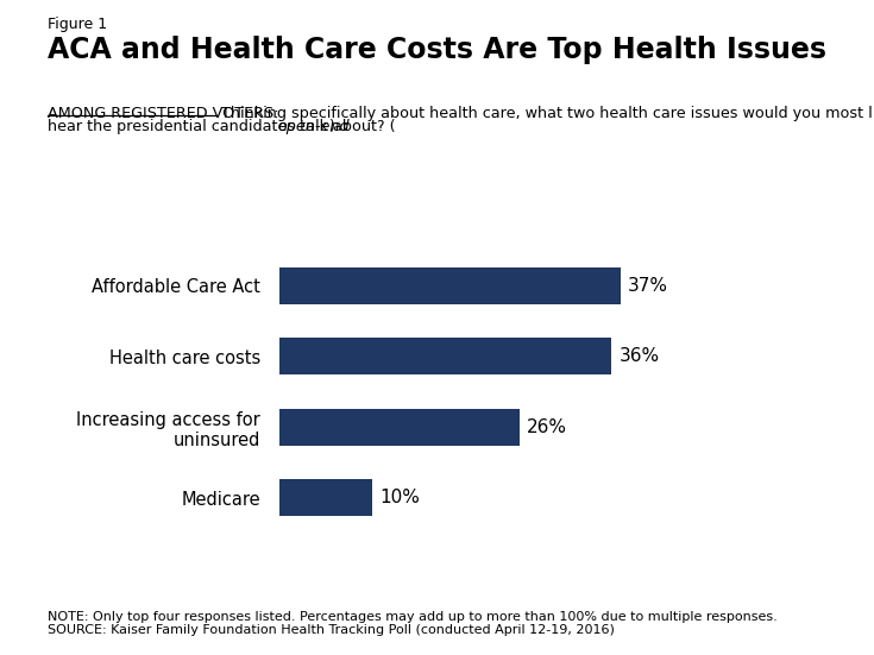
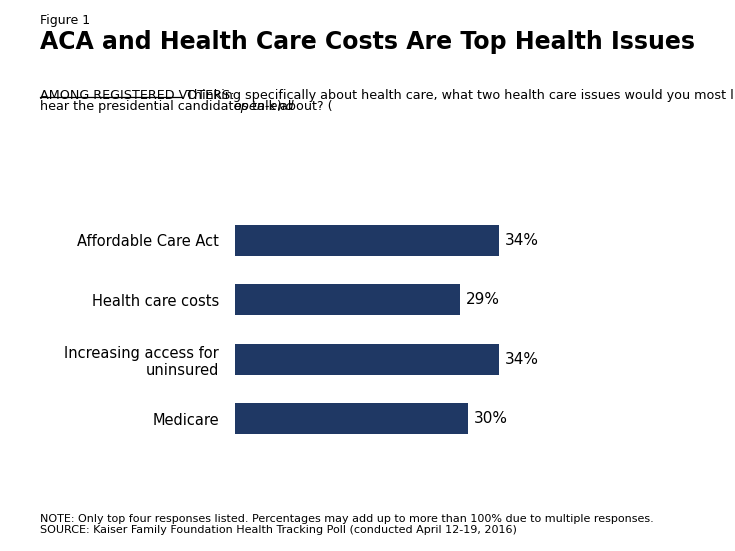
Affordable Care Act: 37% -> 34%
Health care costs: 36% -> 29%
Increasing access for uninsured: 26% -> 34%
Medicare: 10% -> 30%
